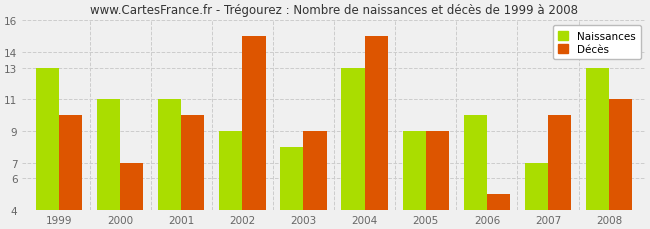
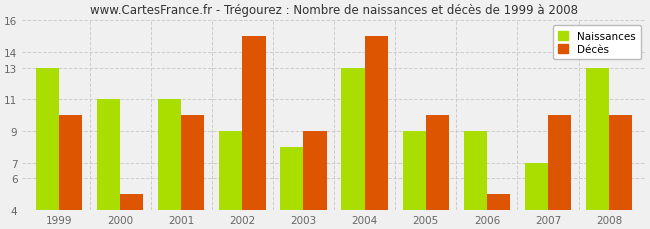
Décès/2000: 7 -> 5
Décès/2005: 9 -> 10
Naissances/2006: 10 -> 9
Décès/2008: 11 -> 10
